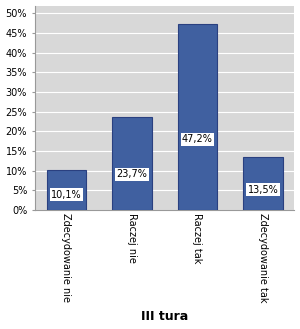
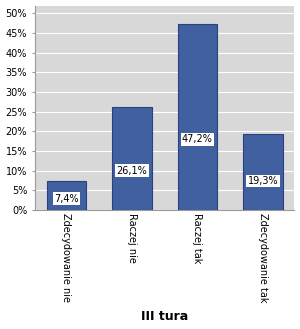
Zdecydowanie nie: 10,1% -> 7,4%
Raczej nie: 23,7% -> 26,1%
Zdecydowanie tak: 13,5% -> 19,3%
